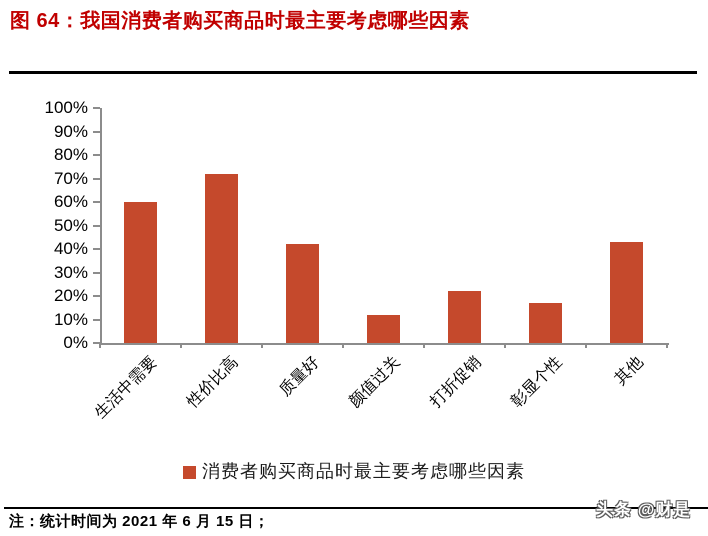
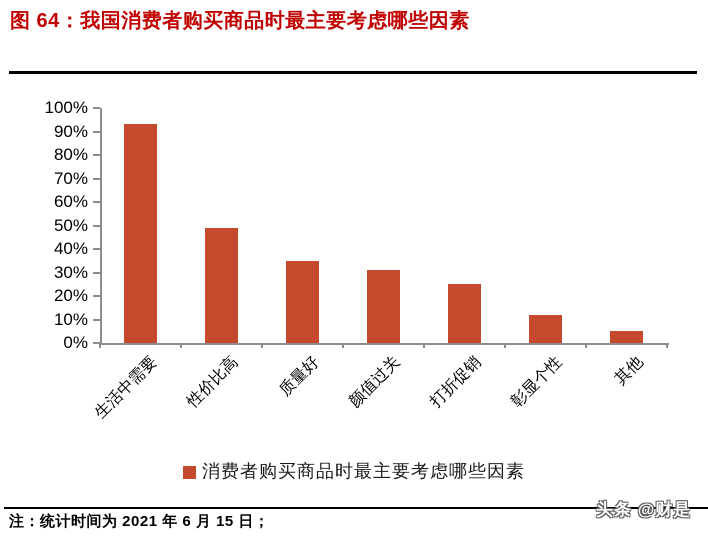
生活中需要: 60% -> 93%
性价比高: 72% -> 49%
质量好: 42% -> 35%
颜值过关: 12% -> 31%
打折促销: 22% -> 25%
彰显个性: 17% -> 12%
其他: 43% -> 5%
